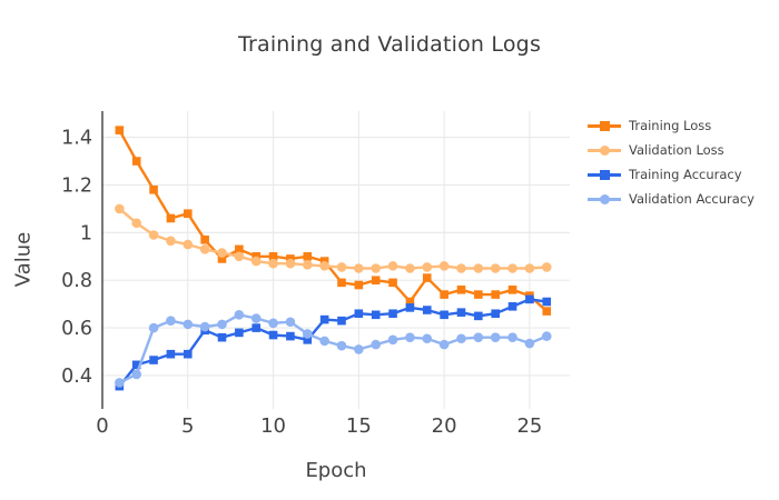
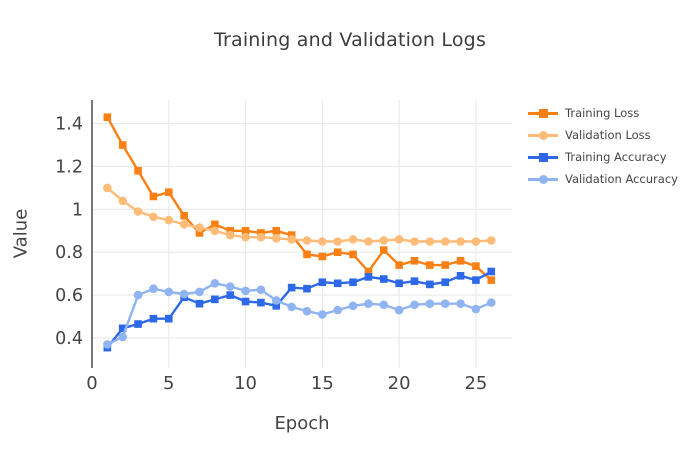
Training Accuracy/25: 0.72 -> 0.67
